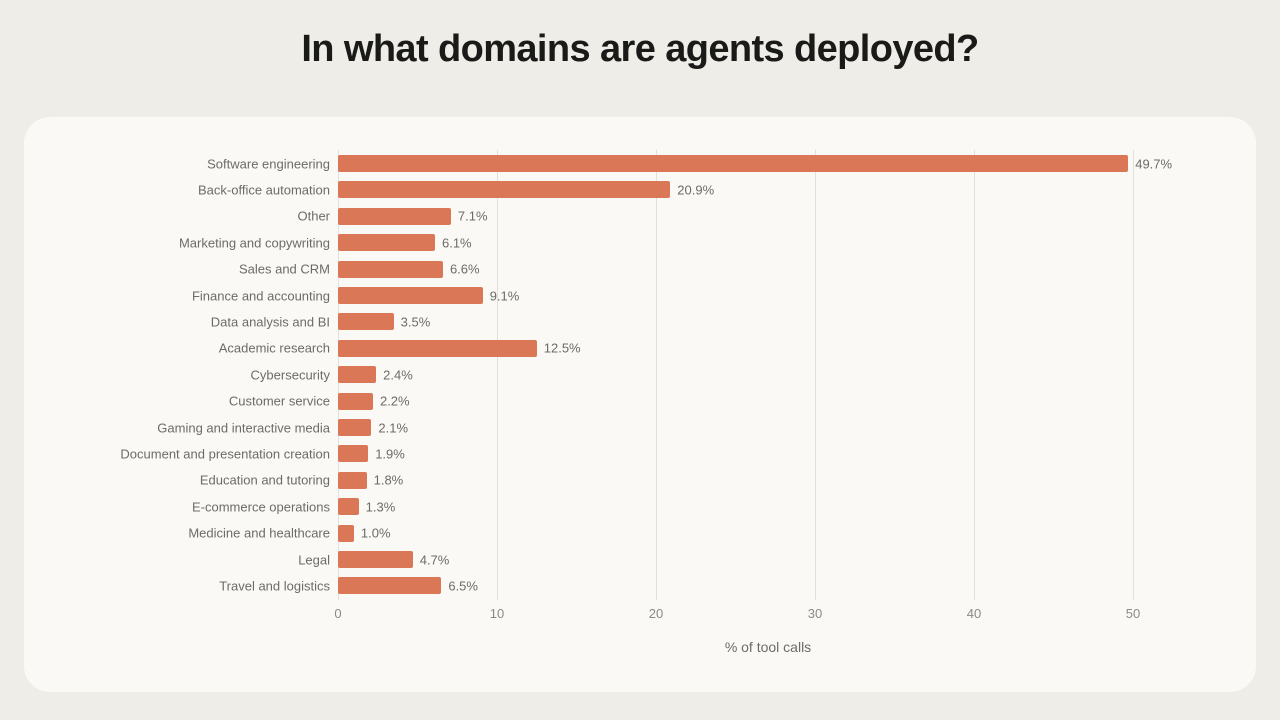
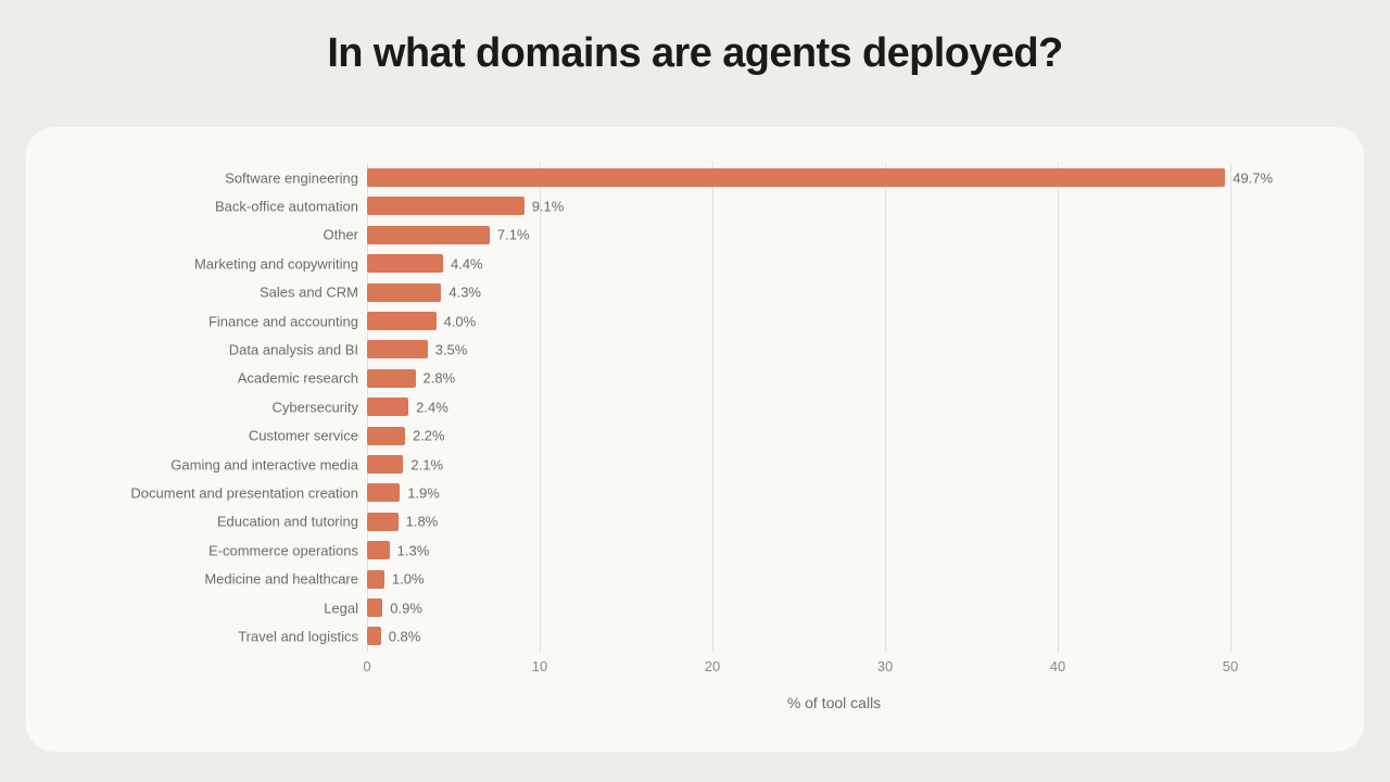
Back-office automation: 20.9% -> 9.1%
Marketing and copywriting: 6.1% -> 4.4%
Sales and CRM: 6.6% -> 4.3%
Finance and accounting: 9.1% -> 4.0%
Academic research: 12.5% -> 2.8%
Legal: 4.7% -> 0.9%
Travel and logistics: 6.5% -> 0.8%
